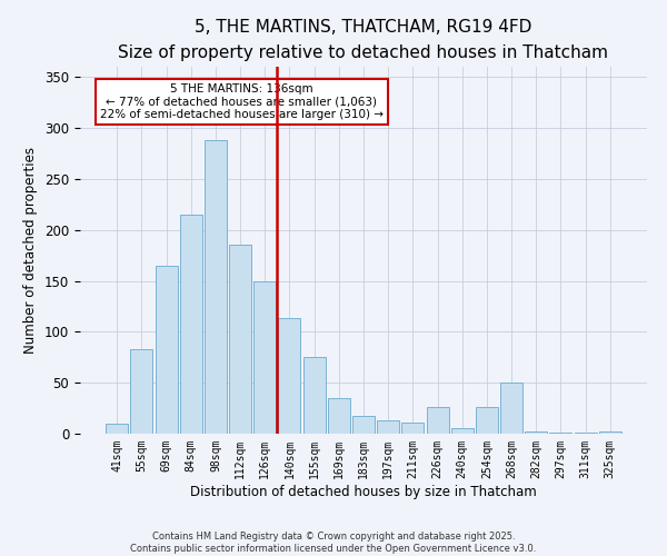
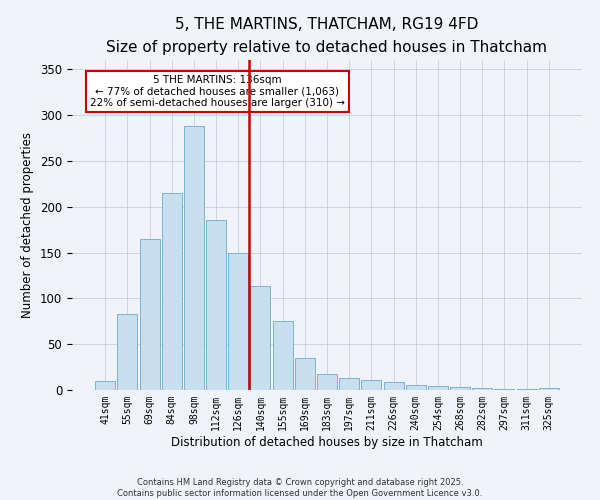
226sqm: 26 -> 9
254sqm: 26 -> 4
268sqm: 50 -> 3
